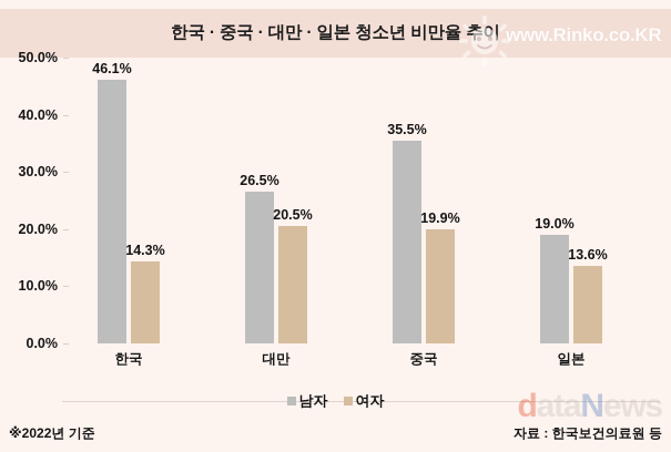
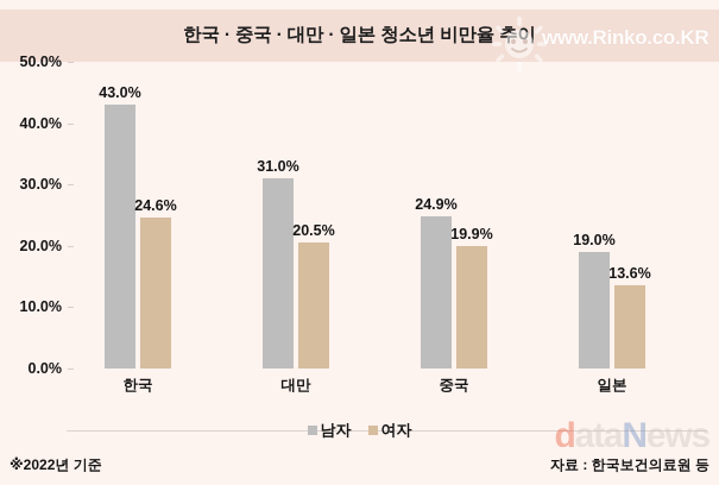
남자/한국: 46.1% -> 43.0%
여자/한국: 14.3% -> 24.6%
남자/대만: 26.5% -> 31.0%
남자/중국: 35.5% -> 24.9%
